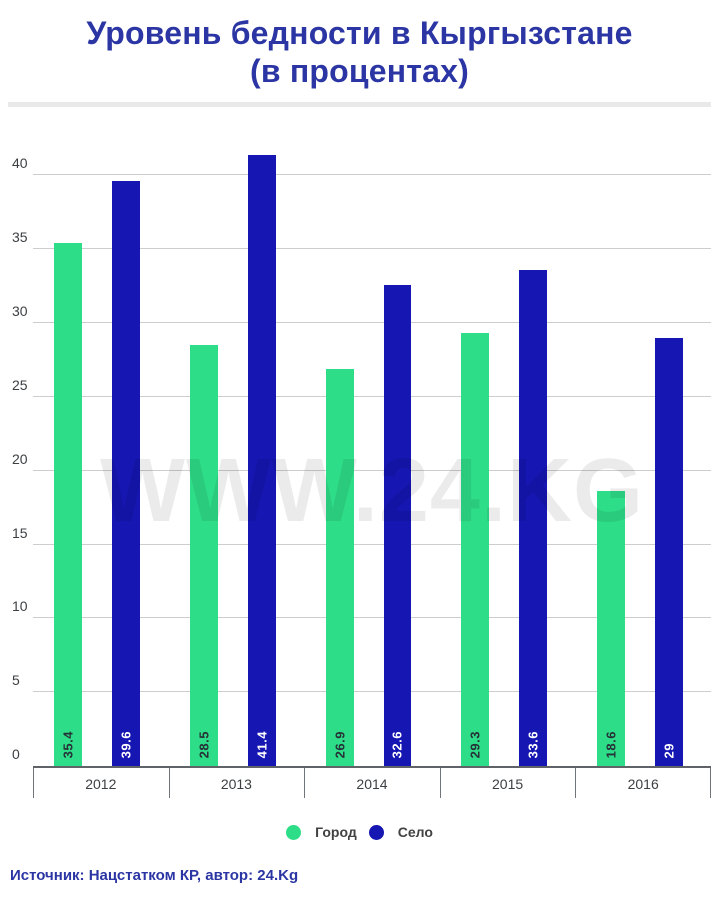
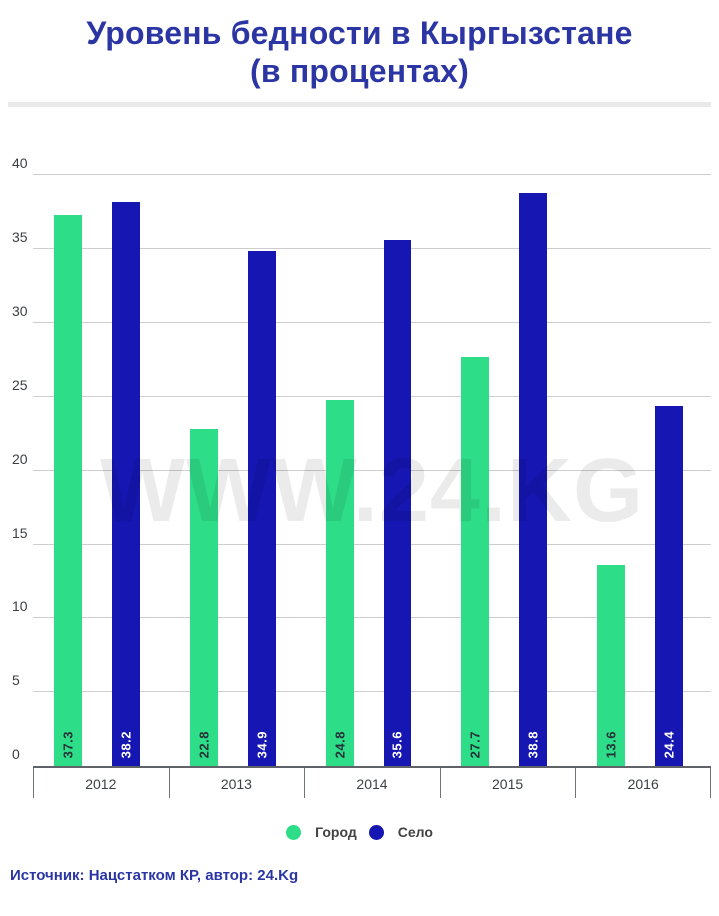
Город/2012: 35.4 -> 37.3
Село/2012: 39.6 -> 38.2
Город/2013: 28.5 -> 22.8
Село/2013: 41.4 -> 34.9
Город/2014: 26.9 -> 24.8
Село/2014: 32.6 -> 35.6
Город/2015: 29.3 -> 27.7
Село/2015: 33.6 -> 38.8
Город/2016: 18.6 -> 13.6
Село/2016: 29 -> 24.4
